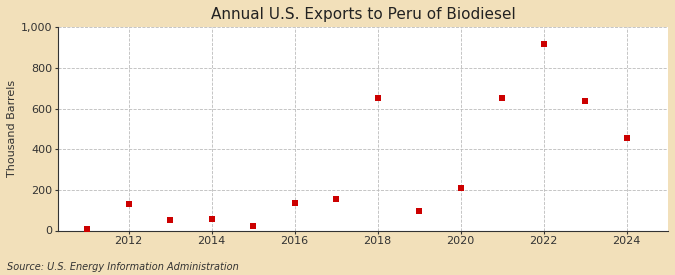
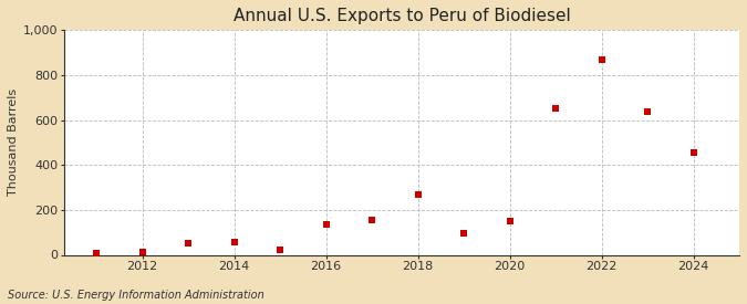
2012: 130 -> 10
2018: 650 -> 270
2020: 210 -> 150
2022: 920 -> 870
